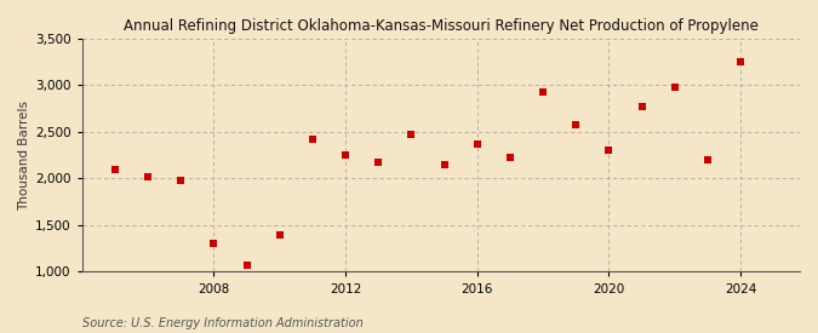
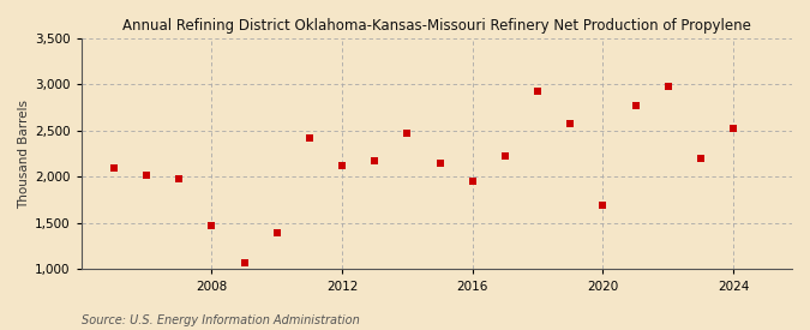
2008: 1,300 -> 1,480
2012: 2,250 -> 2,120
2016: 2,380 -> 1,960
2020: 2,300 -> 1,700
2024: 3,250 -> 2,520
